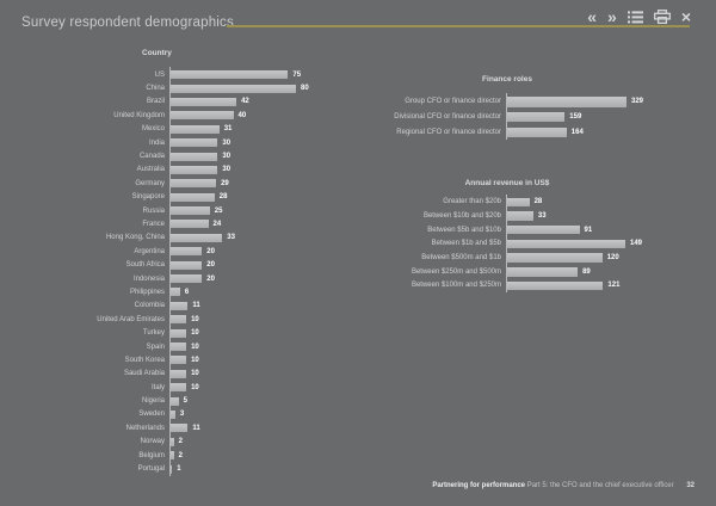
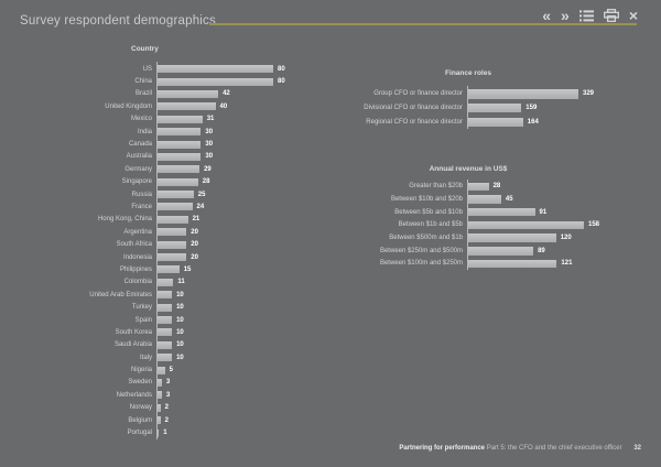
Country/US: 75 -> 80
Country/Hong Kong, China: 33 -> 21
Country/Philippines: 6 -> 15
Country/Netherlands: 11 -> 3
Annual revenue in US$/Between $10b and $20b: 33 -> 45
Annual revenue in US$/Between $1b and $5b: 149 -> 158
